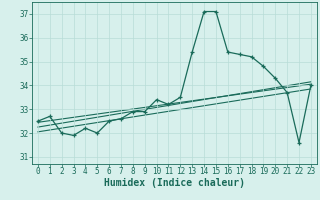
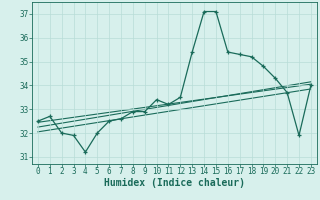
4: 32.2 -> 31.2
22: 31.6 -> 31.9
